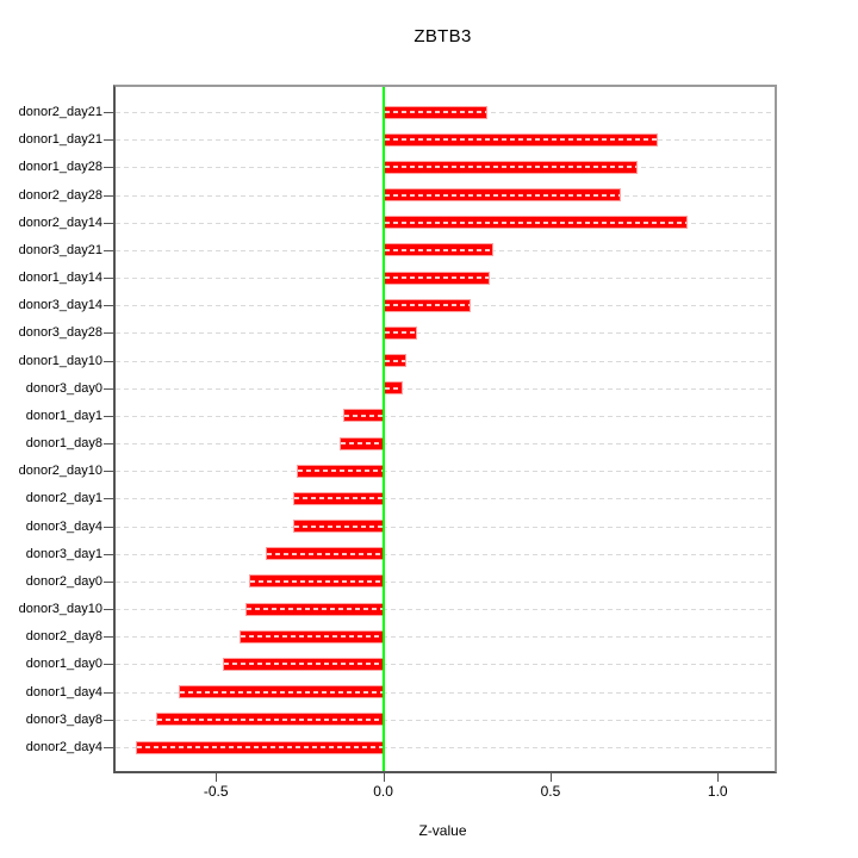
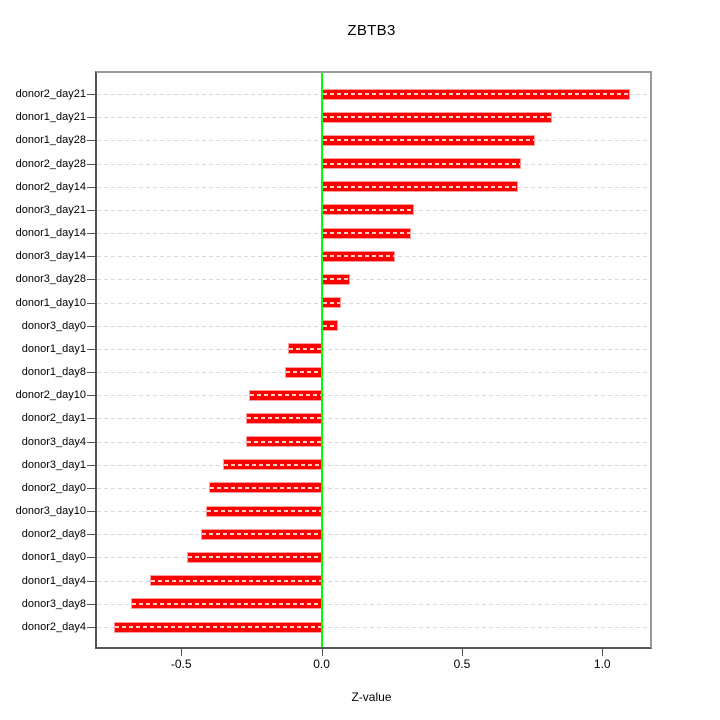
donor2_day21: 0.31 -> 1.10
donor2_day14: 0.91 -> 0.70
